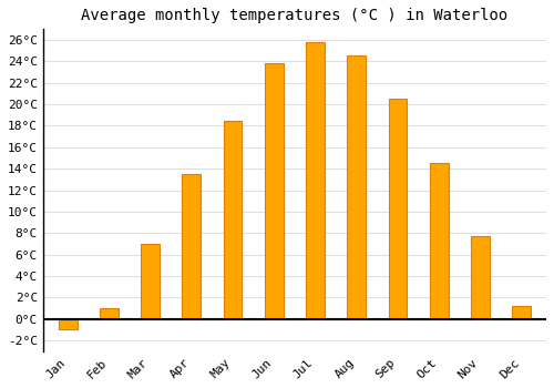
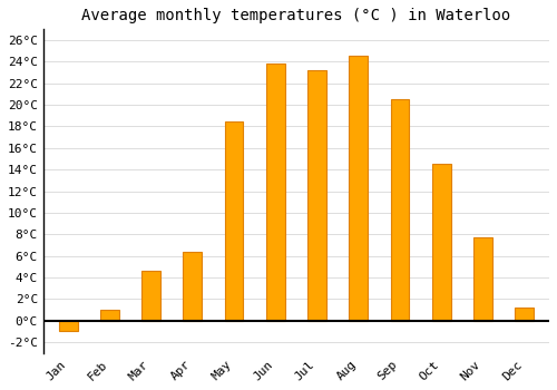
Mar: 7.0°C -> 4.6°C
Apr: 13.5°C -> 6.4°C
Jul: 25.8°C -> 23.2°C
